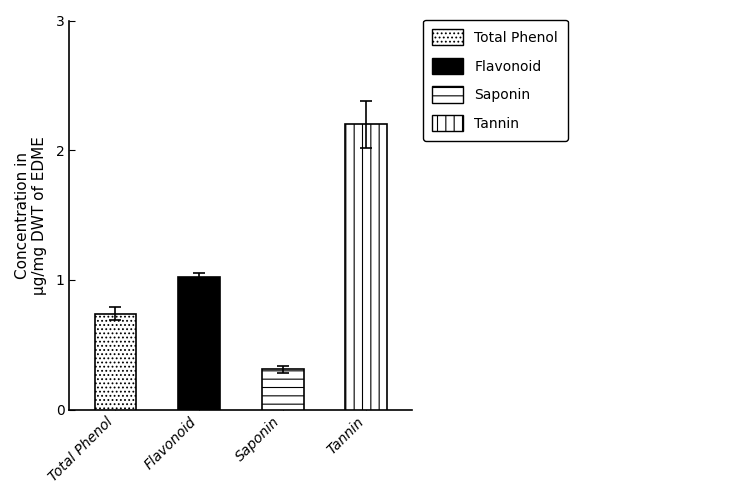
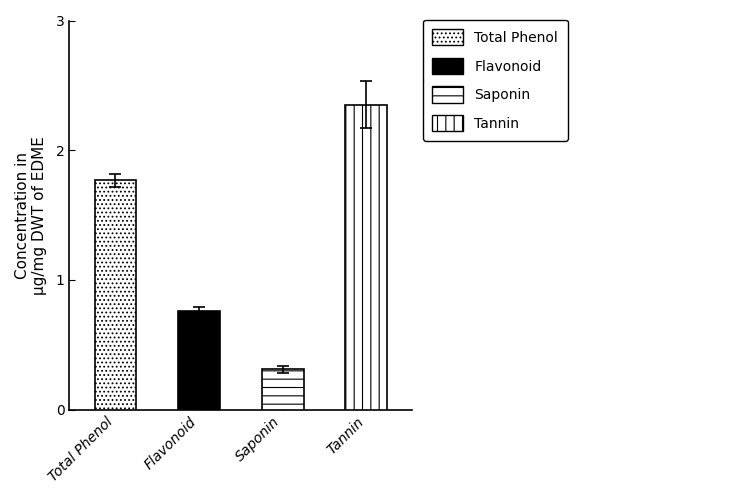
Total Phenol: 0.74 -> 1.77
Flavonoid: 1.02 -> 0.76
Tannin: 2.20 -> 2.35
